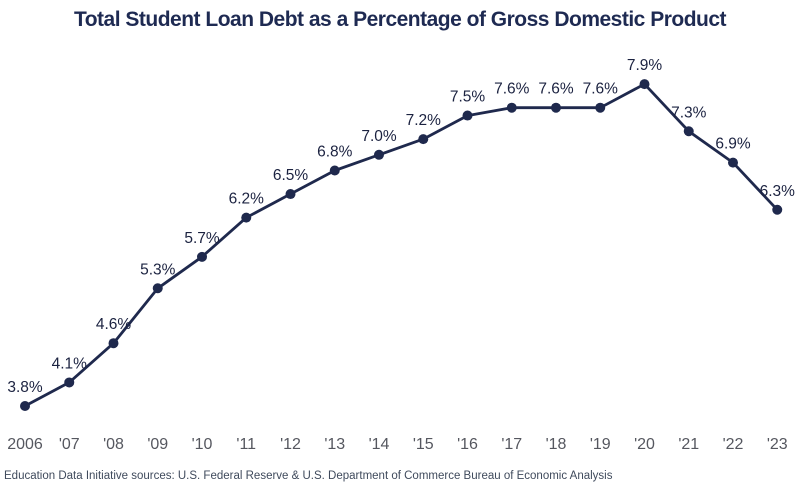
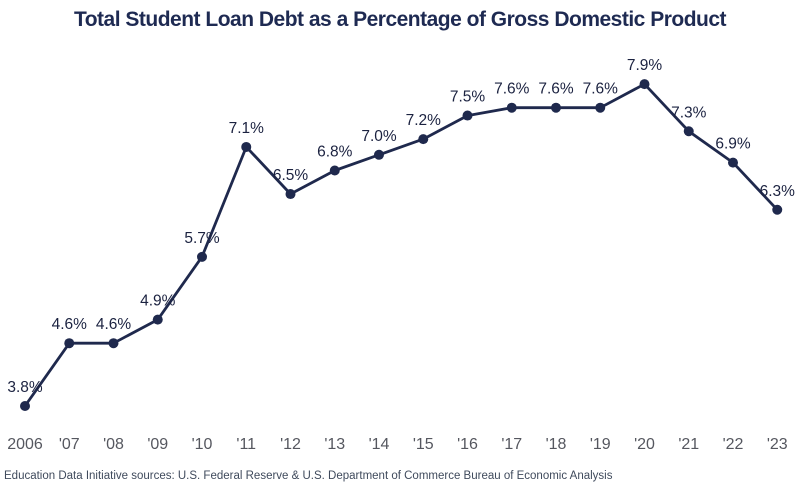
'07: 4.1% -> 4.6%
'09: 5.3% -> 4.9%
'11: 6.2% -> 7.1%
